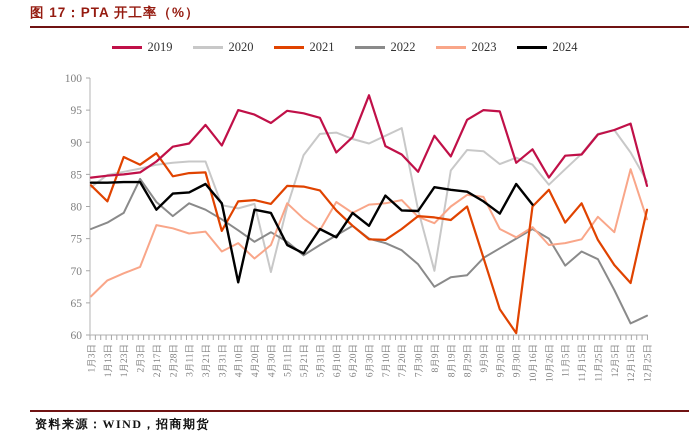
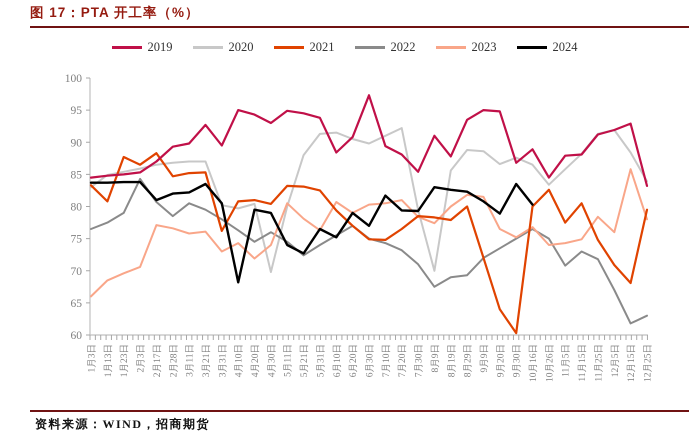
2024/2月17日: 80 -> 81
